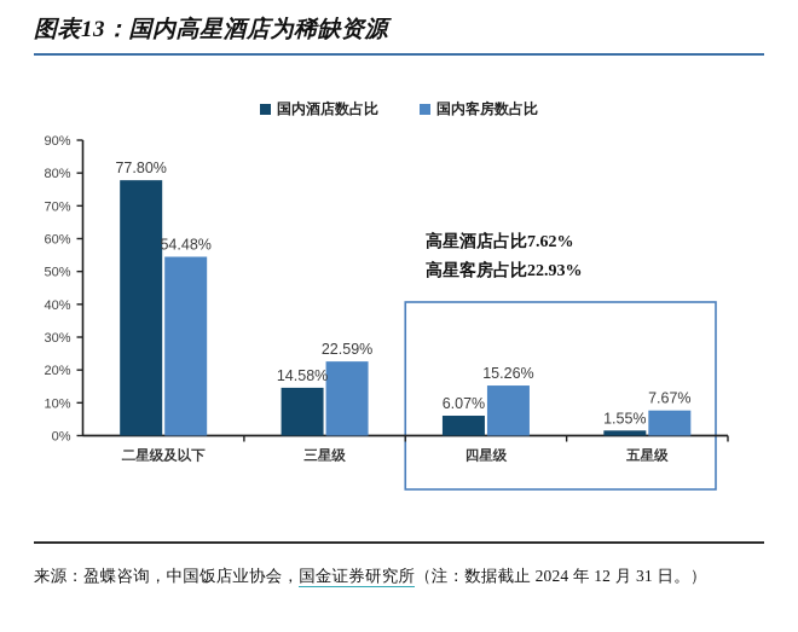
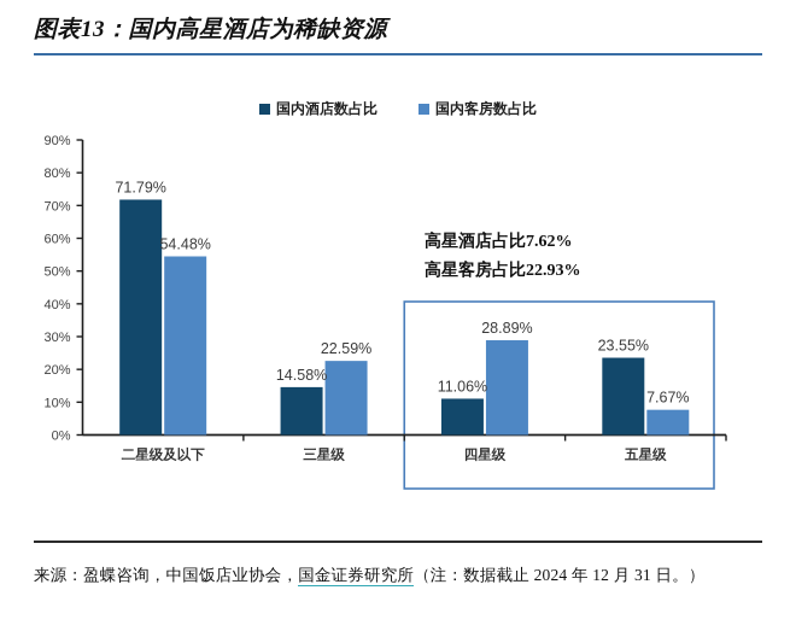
国内酒店数占比/二星级及以下: 77.80% -> 71.79%
国内酒店数占比/四星级: 6.07% -> 11.06%
国内客房数占比/四星级: 15.26% -> 28.89%
国内酒店数占比/五星级: 1.55% -> 23.55%
